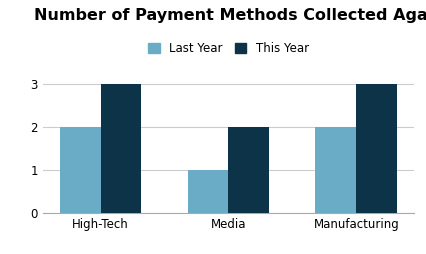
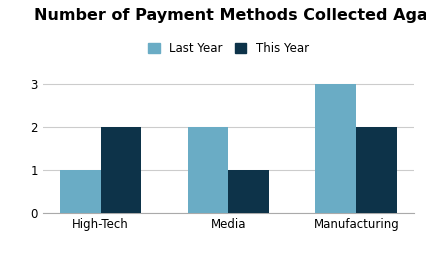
Last Year/High-Tech: 2 -> 1
This Year/High-Tech: 3 -> 2
Last Year/Media: 1 -> 2
This Year/Media: 2 -> 1
Last Year/Manufacturing: 2 -> 3
This Year/Manufacturing: 3 -> 2
